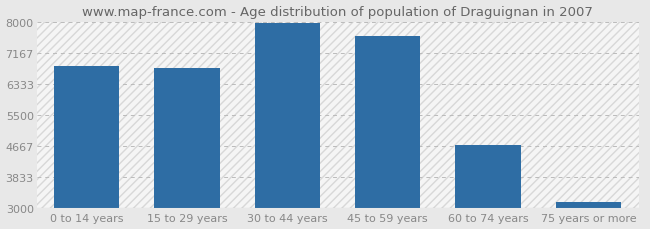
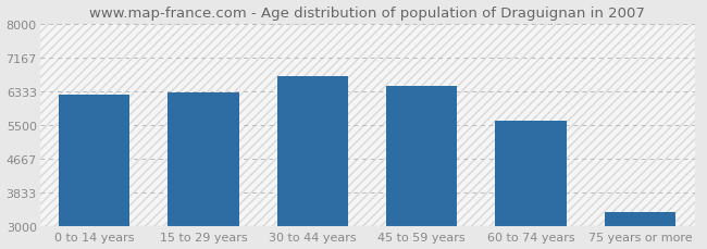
0 to 14 years: 6800 -> 6250
15 to 29 years: 6750 -> 6300
30 to 44 years: 7950 -> 6700
45 to 59 years: 7600 -> 6450
60 to 74 years: 4700 -> 5600
75 years or more: 3150 -> 3350
